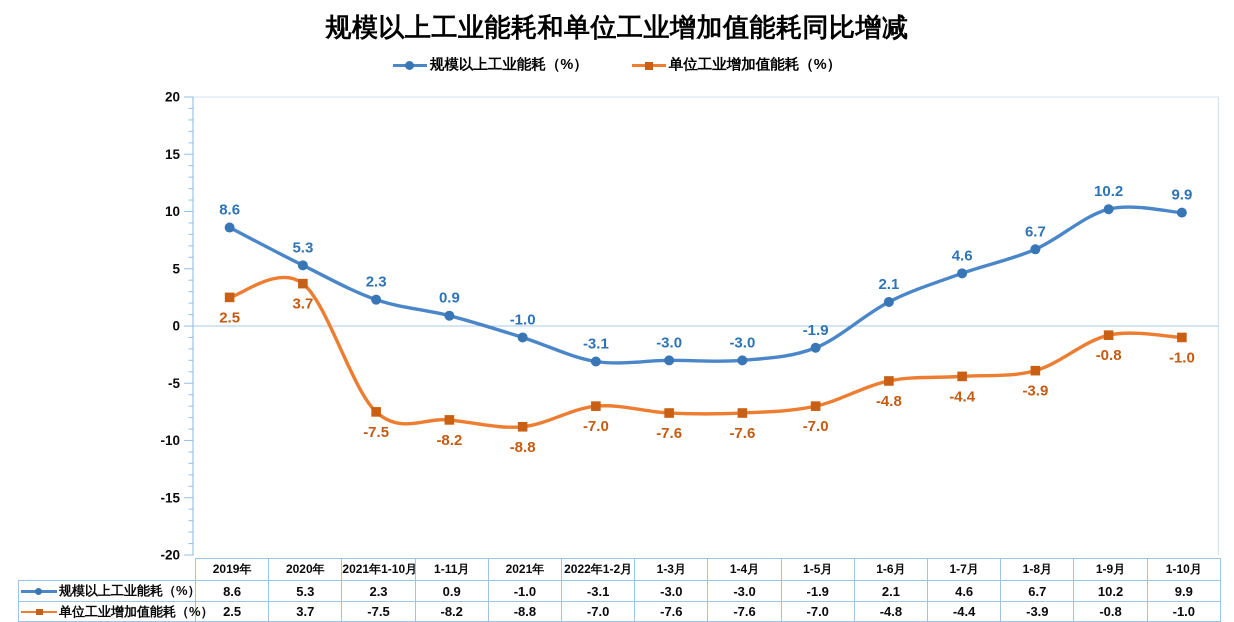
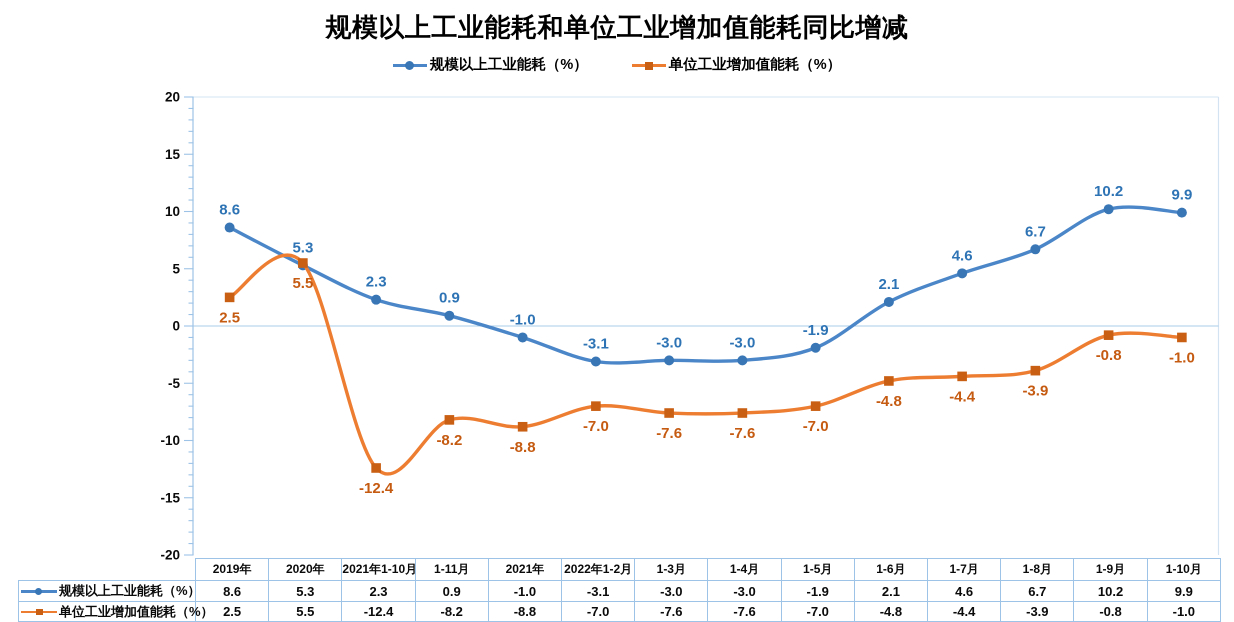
单位工业增加值能耗（%）/2020年: 3.7 -> 5.5
单位工业增加值能耗（%）/2021年1-10月: -7.5 -> -12.4
